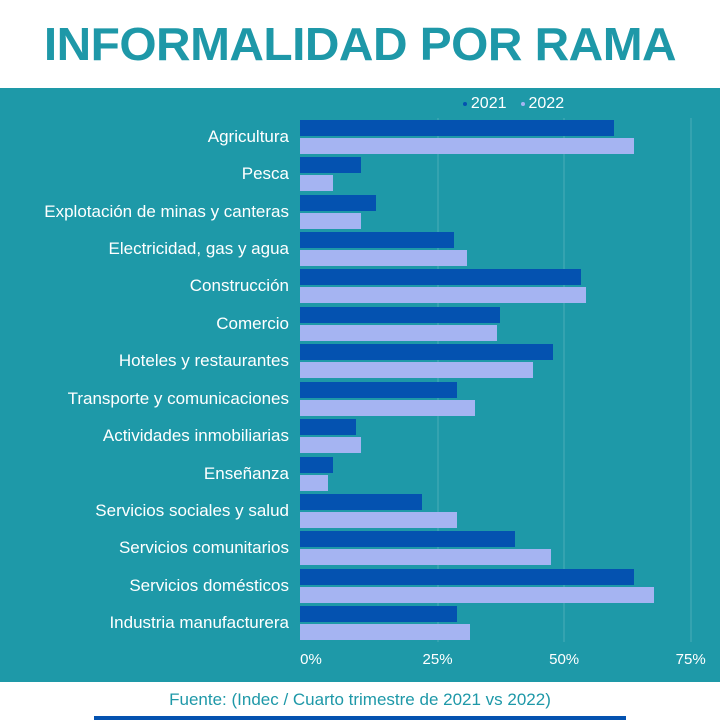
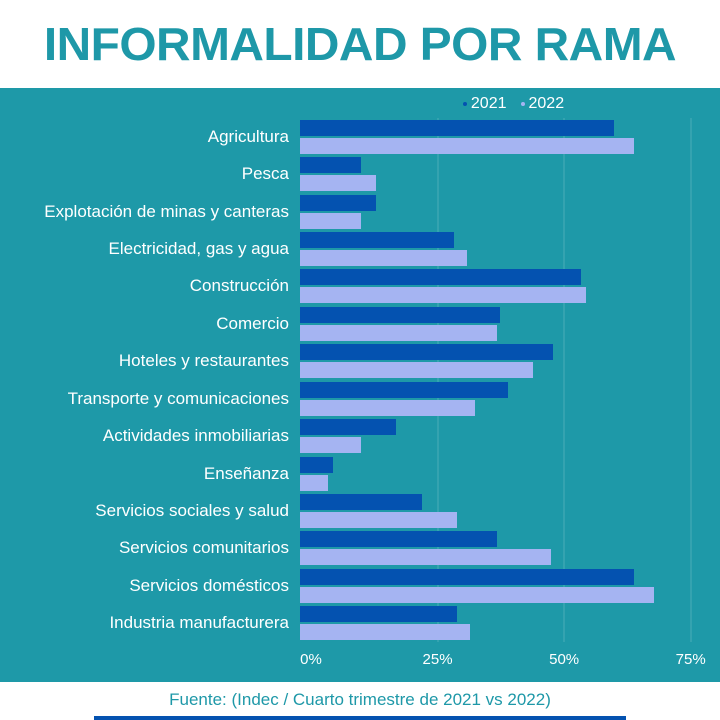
2022/Pesca: 6% -> 15%
2021/Transporte y comunicaciones: 31% -> 41%
2021/Actividades inmobiliarias: 11% -> 19%
2021/Servicios comunitarios: 42% -> 39%
